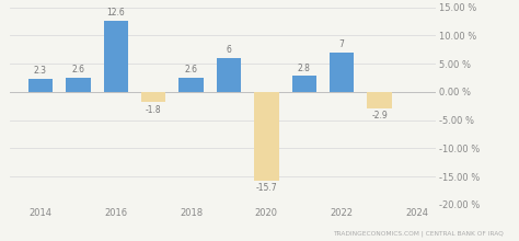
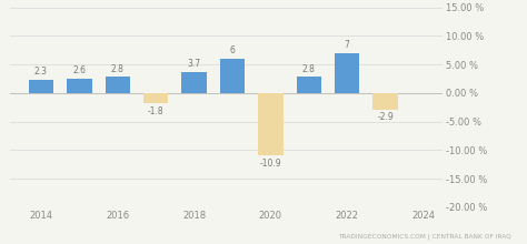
2016: 12.6 -> 2.8
2018: 2.6 -> 3.7
2020: -15.7 -> -10.9
